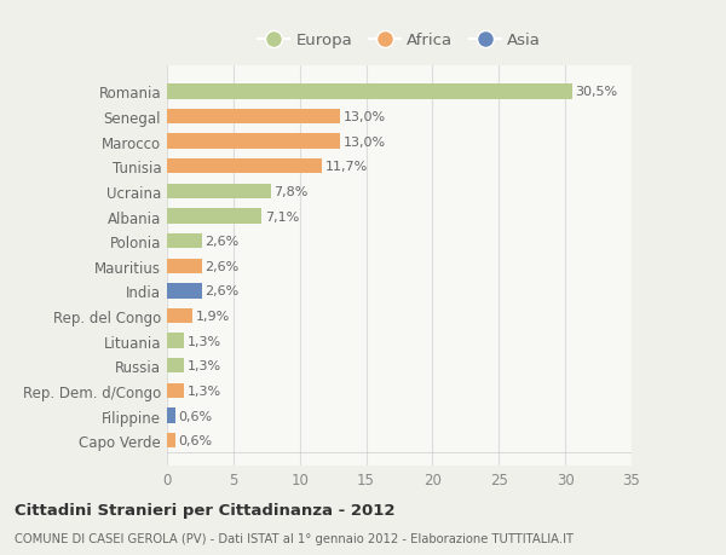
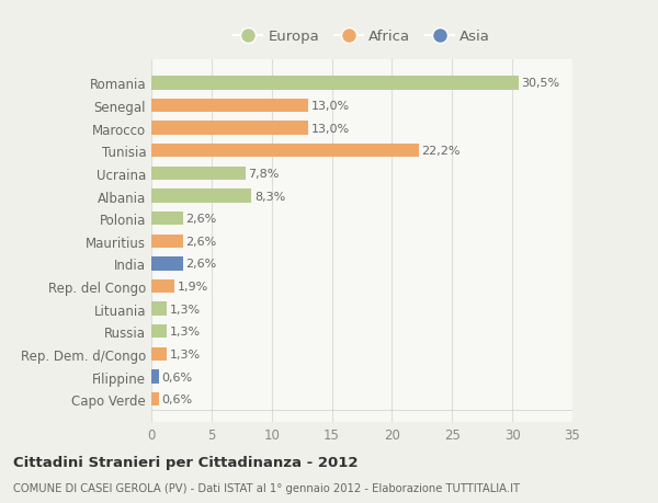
Tunisia: 11,7% -> 22,2%
Albania: 7,1% -> 8,3%
